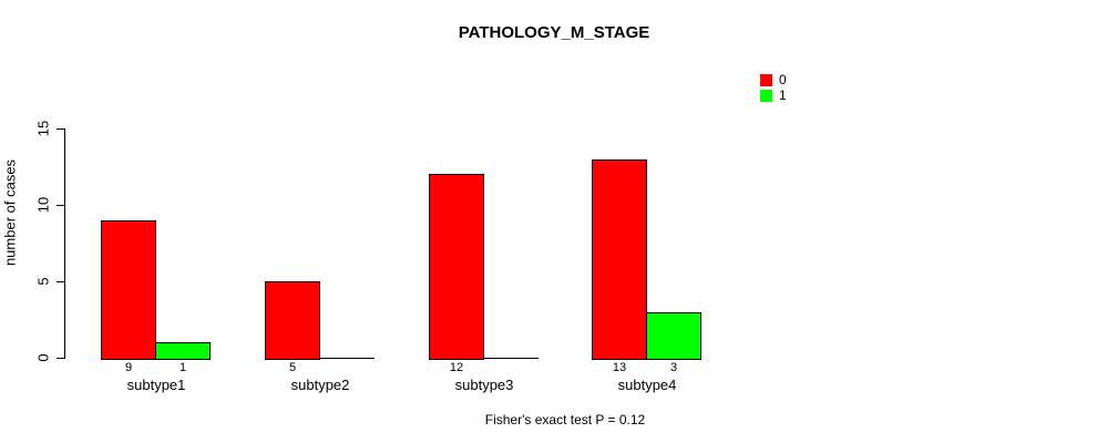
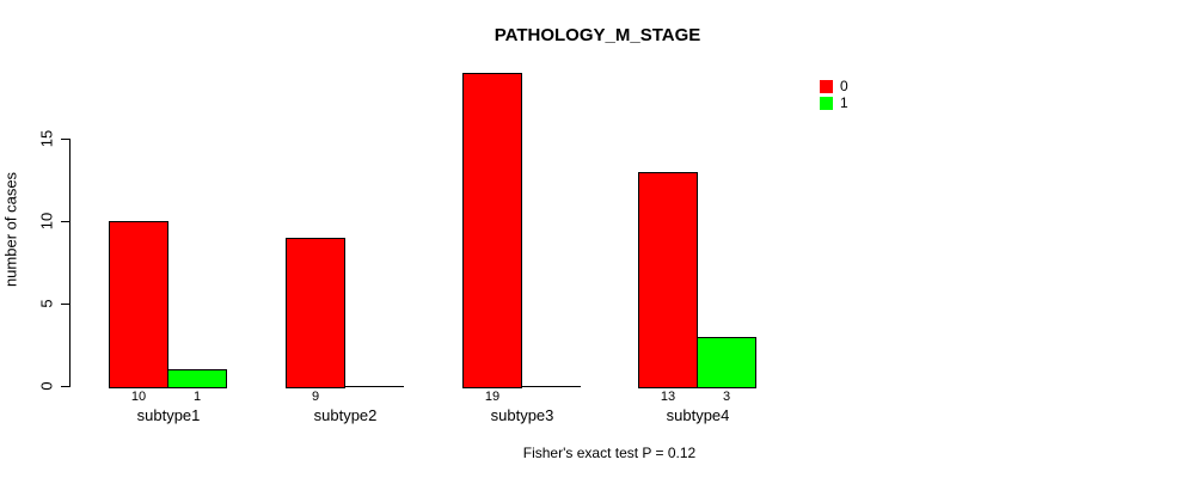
0/subtype1: 9 -> 10
0/subtype2: 5 -> 9
0/subtype3: 12 -> 19
